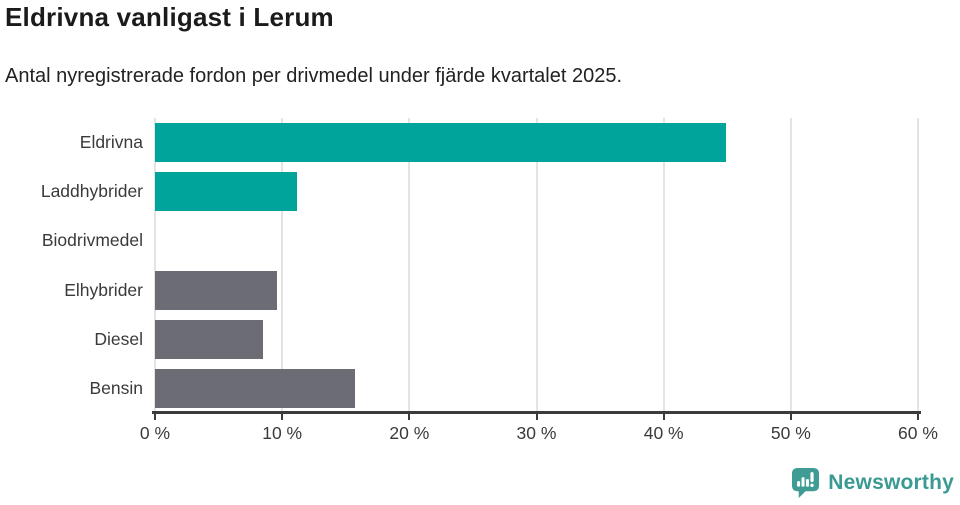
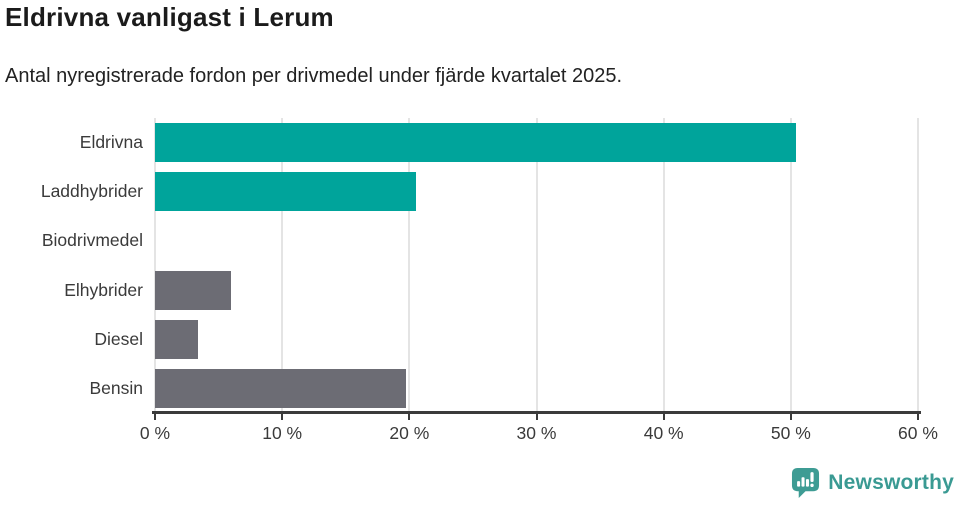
Eldrivna: 44.9% -> 50.4%
Laddhybrider: 11.2% -> 20.5%
Elhybrider: 9.6% -> 6.0%
Diesel: 8.5% -> 3.4%
Bensin: 15.7% -> 19.7%
